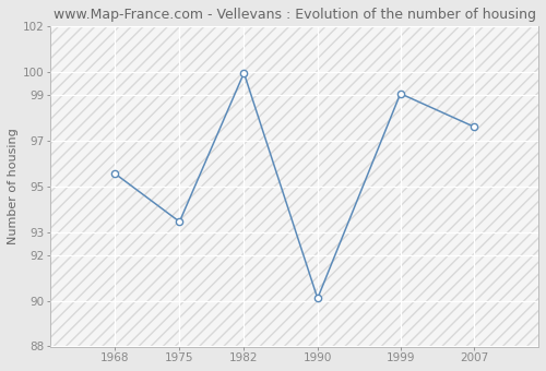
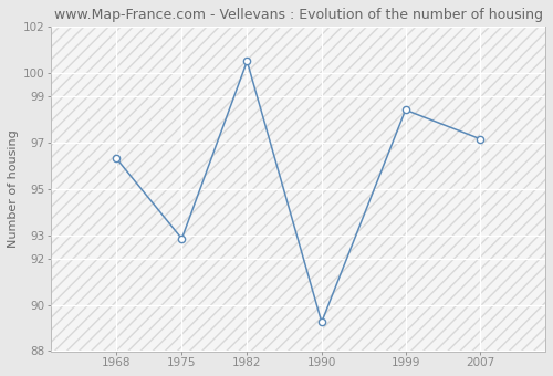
1968: 95.55 -> 96.30
1975: 93.45 -> 92.85
1982: 99.95 -> 100.50
1990: 90.10 -> 89.25
1999: 99.05 -> 98.40
2007: 97.60 -> 97.15
